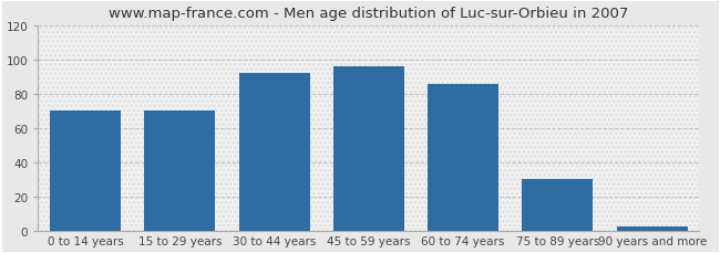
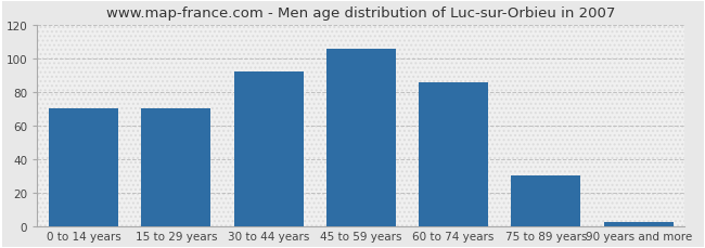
45 to 59 years: 96 -> 106
